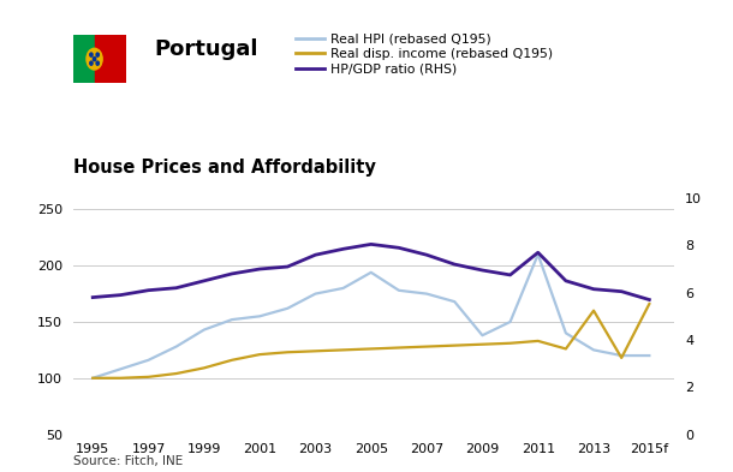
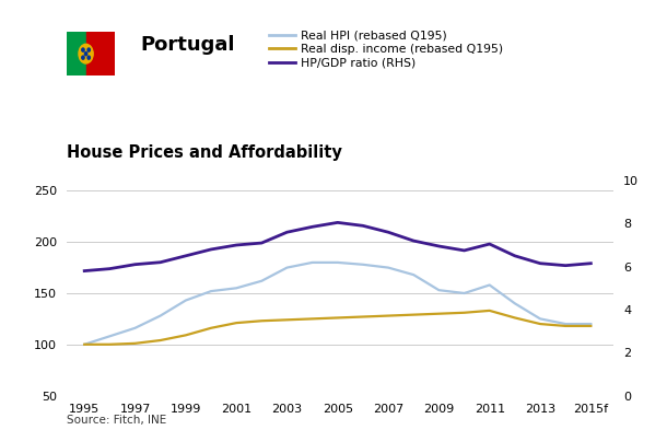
Real HPI (rebased Q195)/2005: 194 -> 180
Real HPI (rebased Q195)/2009: 138 -> 153
Real HPI (rebased Q195)/2011: 210 -> 158
HP/GDP ratio (RHS)/2011: 7.7 -> 7.0
Real disp. income (rebased Q195)/2013: 160 -> 120
Real disp. income (rebased Q195)/2015f: 166 -> 118
HP/GDP ratio (RHS)/2015f: 5.7 -> 6.2
